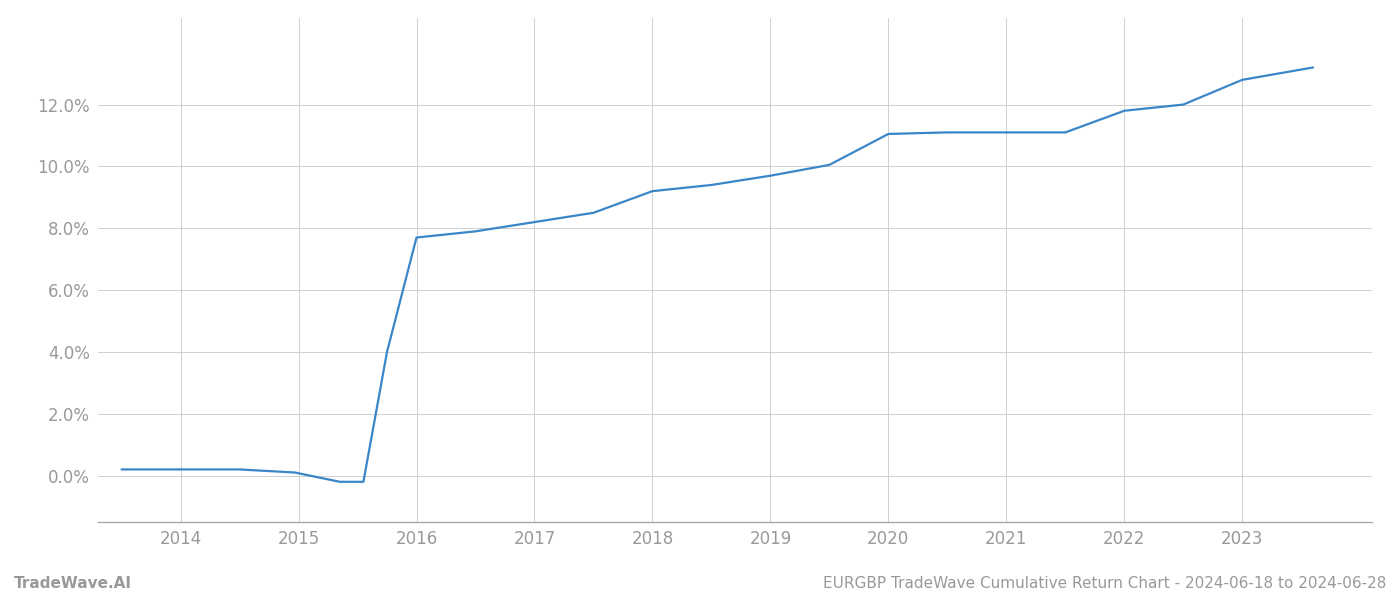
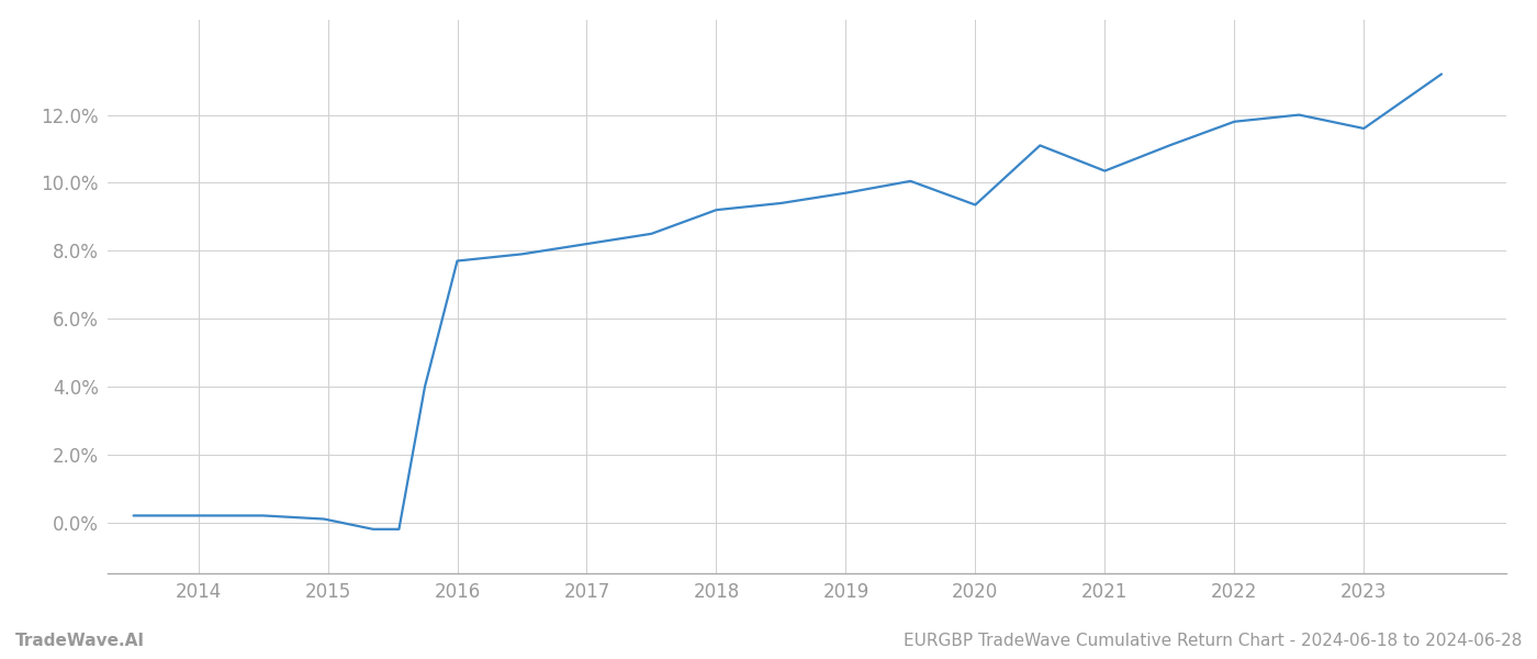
2020: 11.05% -> 9.35%
2021: 11.10% -> 10.35%
2023: 12.80% -> 11.60%
